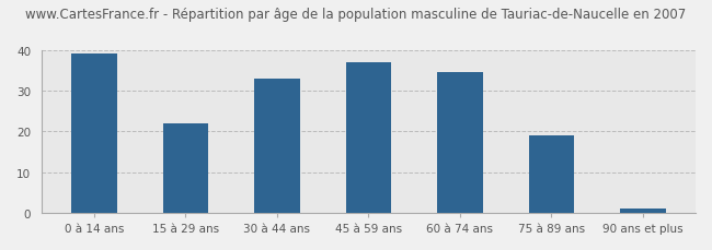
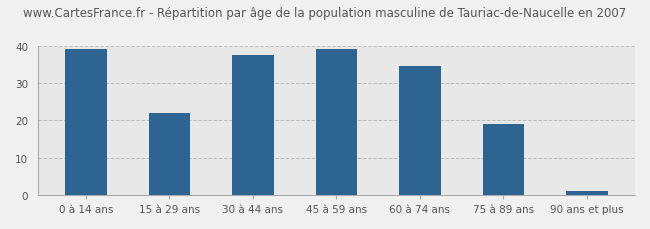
30 à 44 ans: 33.0 -> 37.5
45 à 59 ans: 37.0 -> 39.0
